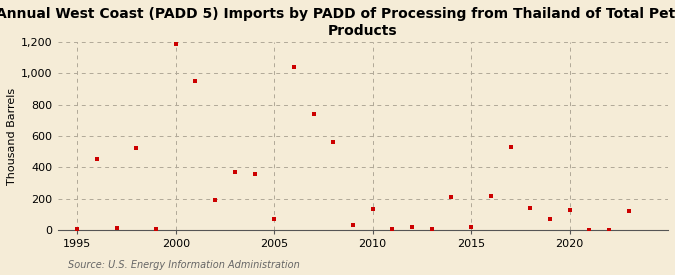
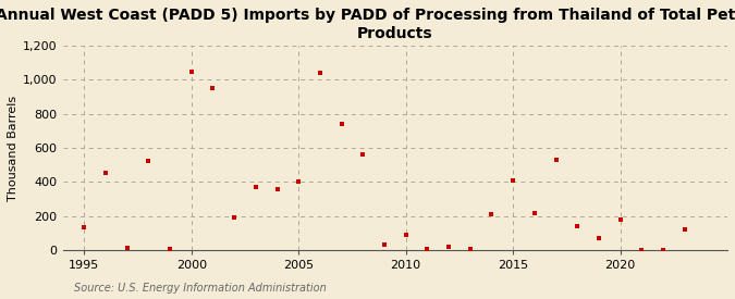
1995: 0 -> 130
2000: 1,190 -> 1,050
2005: 70 -> 400
2010: 130 -> 90
2015: 20 -> 410
2020: 120 -> 180
